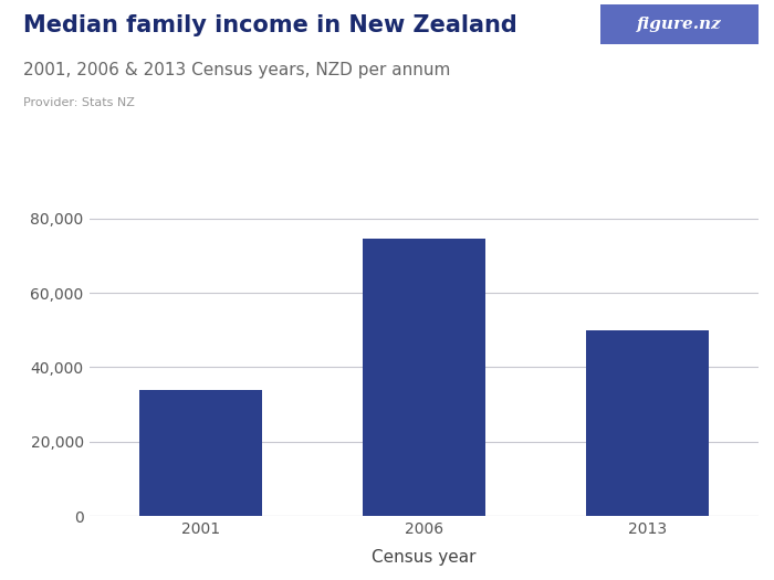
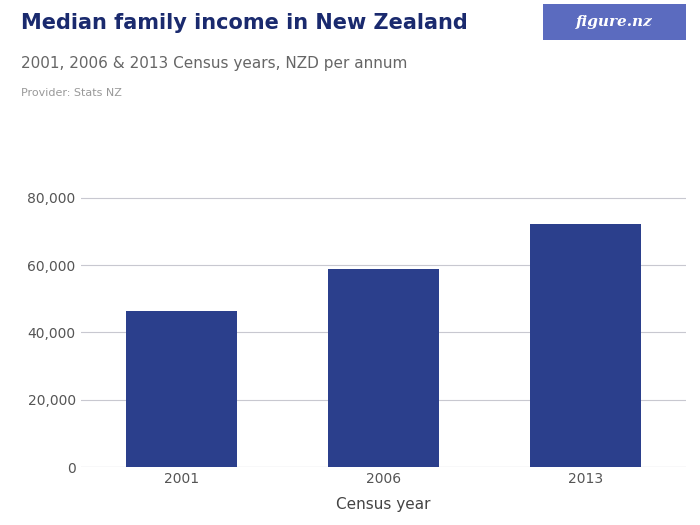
2001: 34,000 -> 46,500
2006: 74,500 -> 58,800
2013: 50,000 -> 72,300
